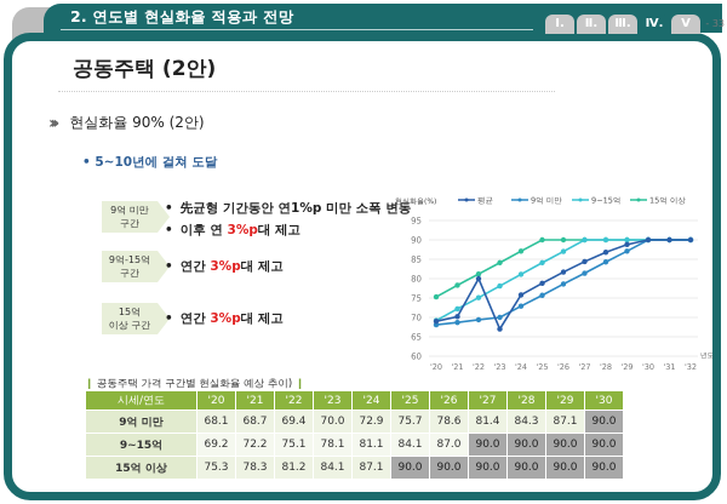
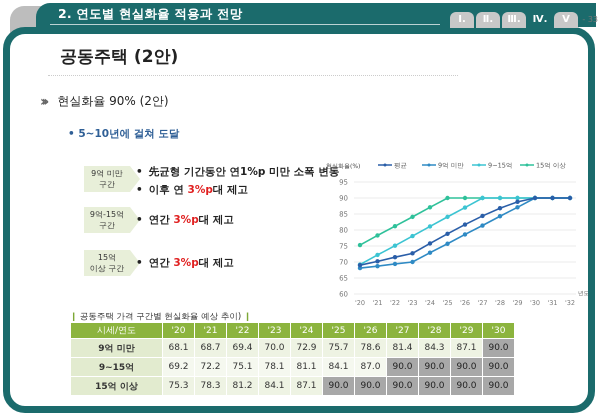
평균/'22: 80 -> 72
평균/'23: 67 -> 73
